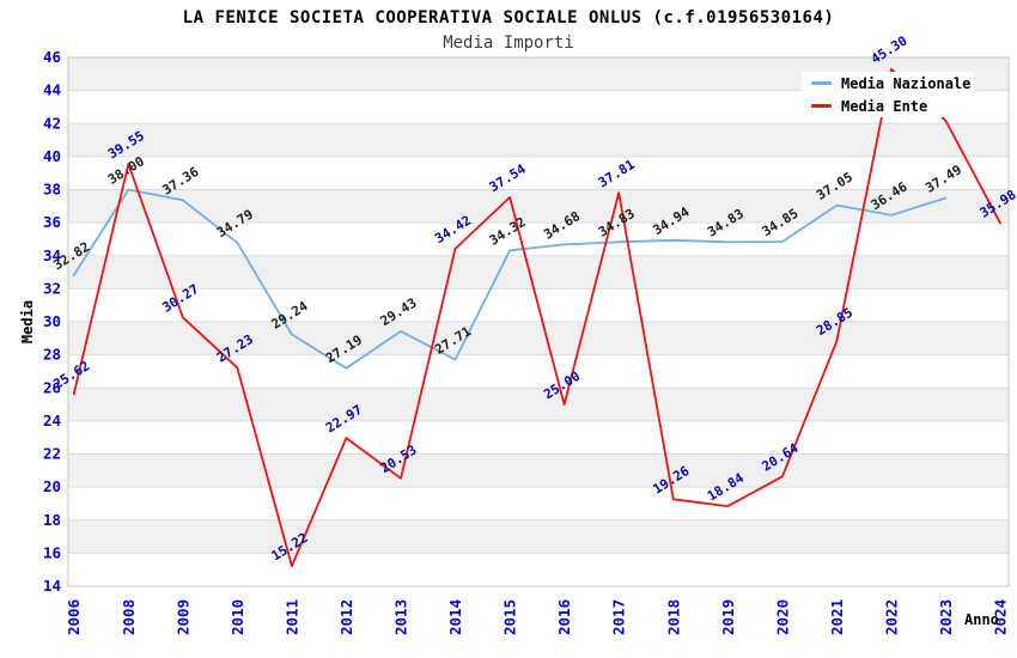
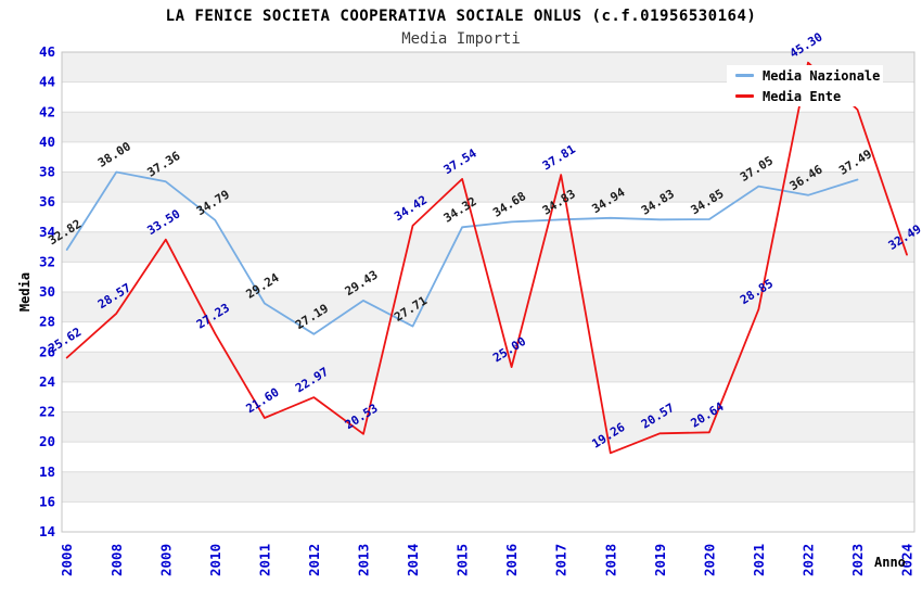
Media Ente/2008: 39.55 -> 28.57
Media Ente/2009: 30.27 -> 33.50
Media Ente/2011: 15.22 -> 21.60
Media Ente/2019: 18.84 -> 20.57
Media Ente/2024: 35.98 -> 32.49
